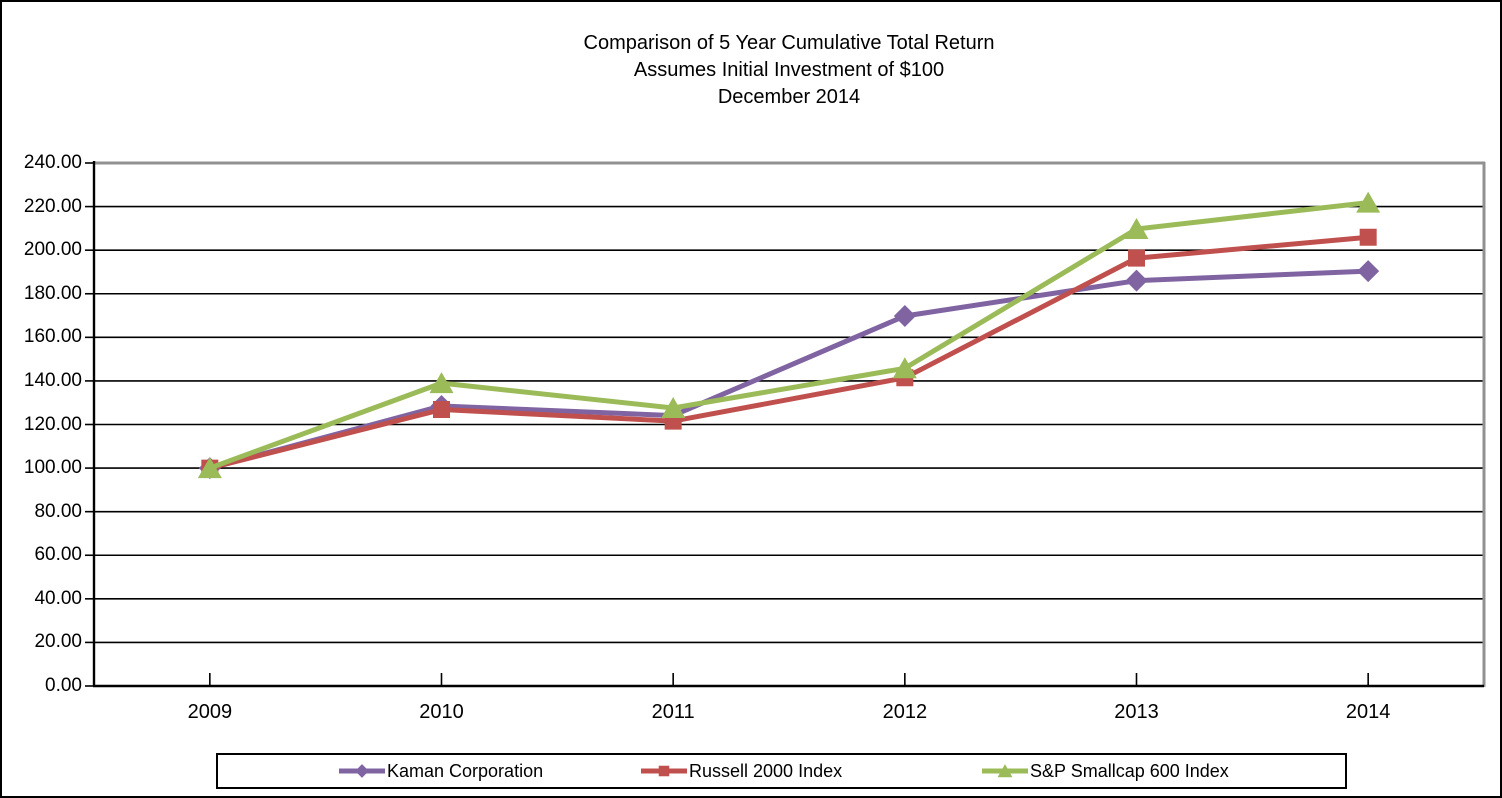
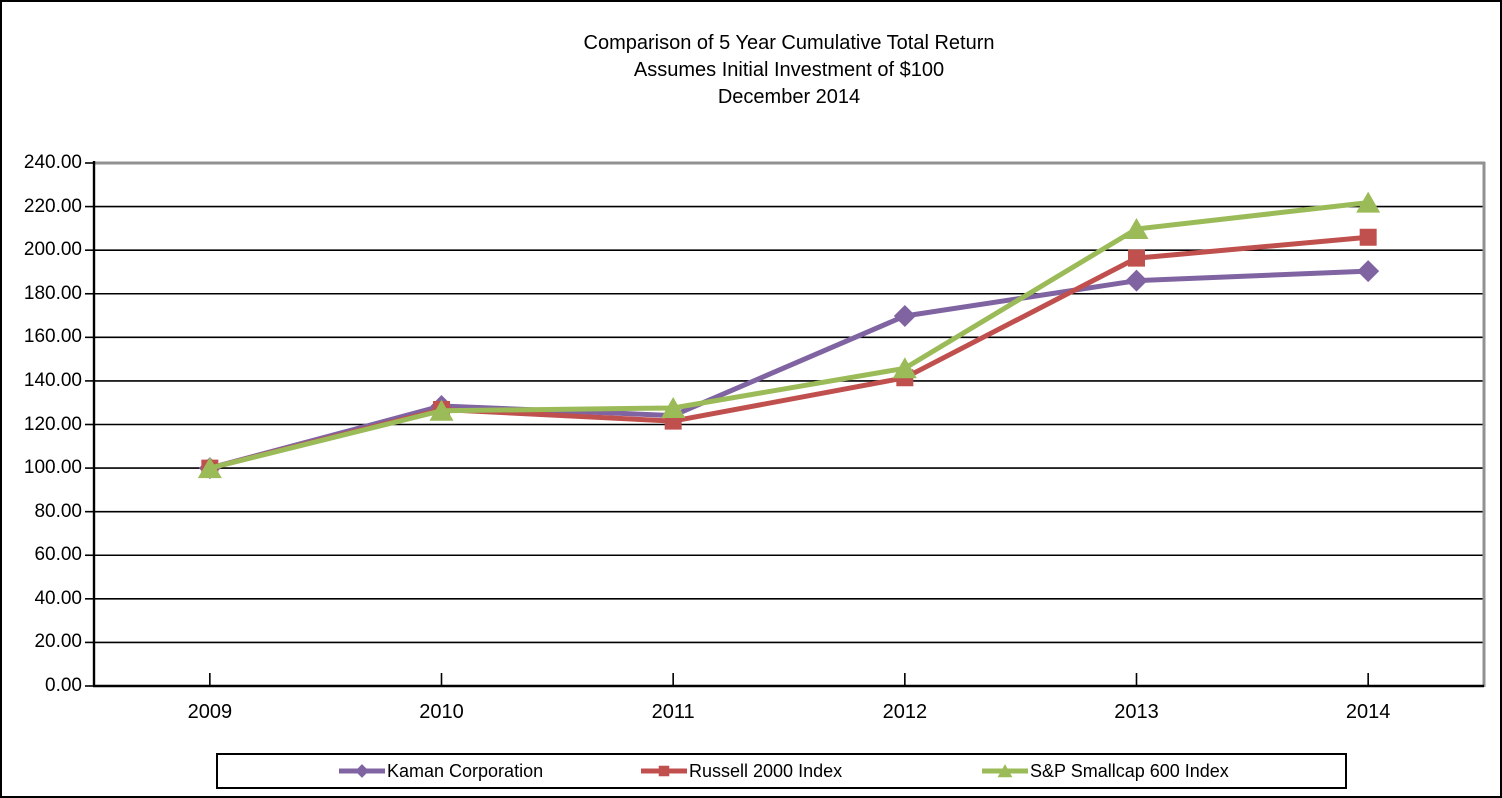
S&P Smallcap 600 Index/2010: 139 -> 126
